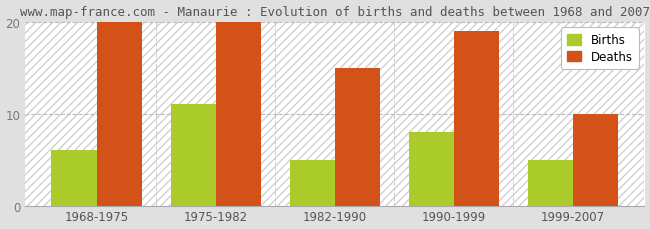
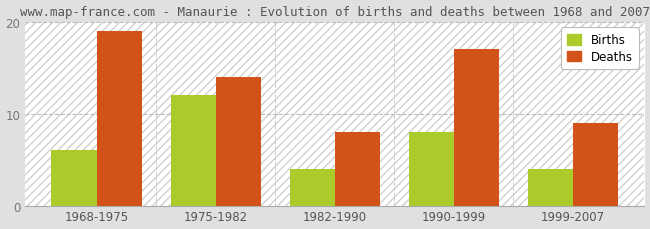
Deaths/1968-1975: 20 -> 19
Births/1975-1982: 11 -> 12
Deaths/1975-1982: 20 -> 14
Births/1982-1990: 5 -> 4
Deaths/1982-1990: 15 -> 8
Deaths/1990-1999: 19 -> 17
Births/1999-2007: 5 -> 4
Deaths/1999-2007: 10 -> 9
